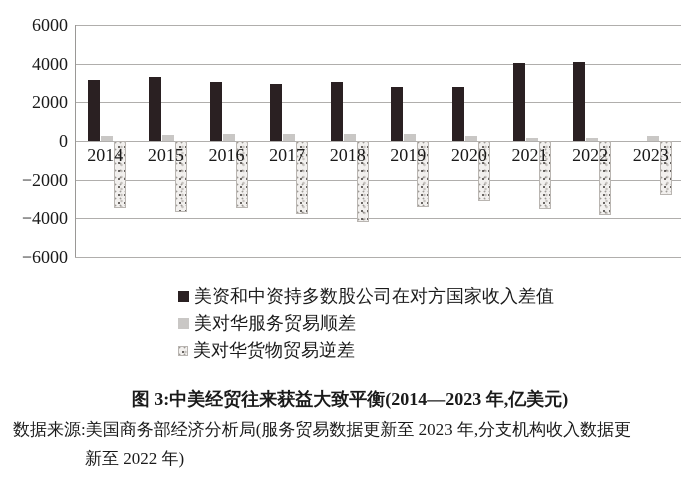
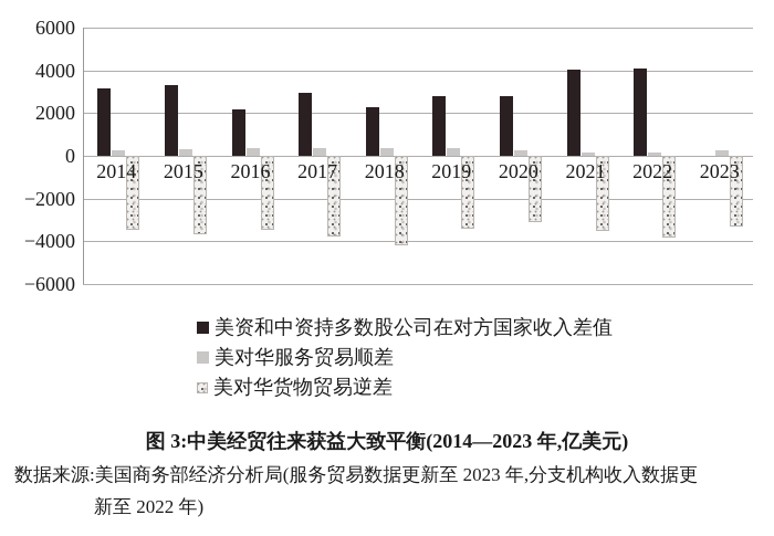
美资和中资持多数股公司在对方国家收入差值/2016: 3000 -> 2200
美资和中资持多数股公司在对方国家收入差值/2018: 3100 -> 2300
美对华货物贸易逆差/2023: -2800 -> -3300
